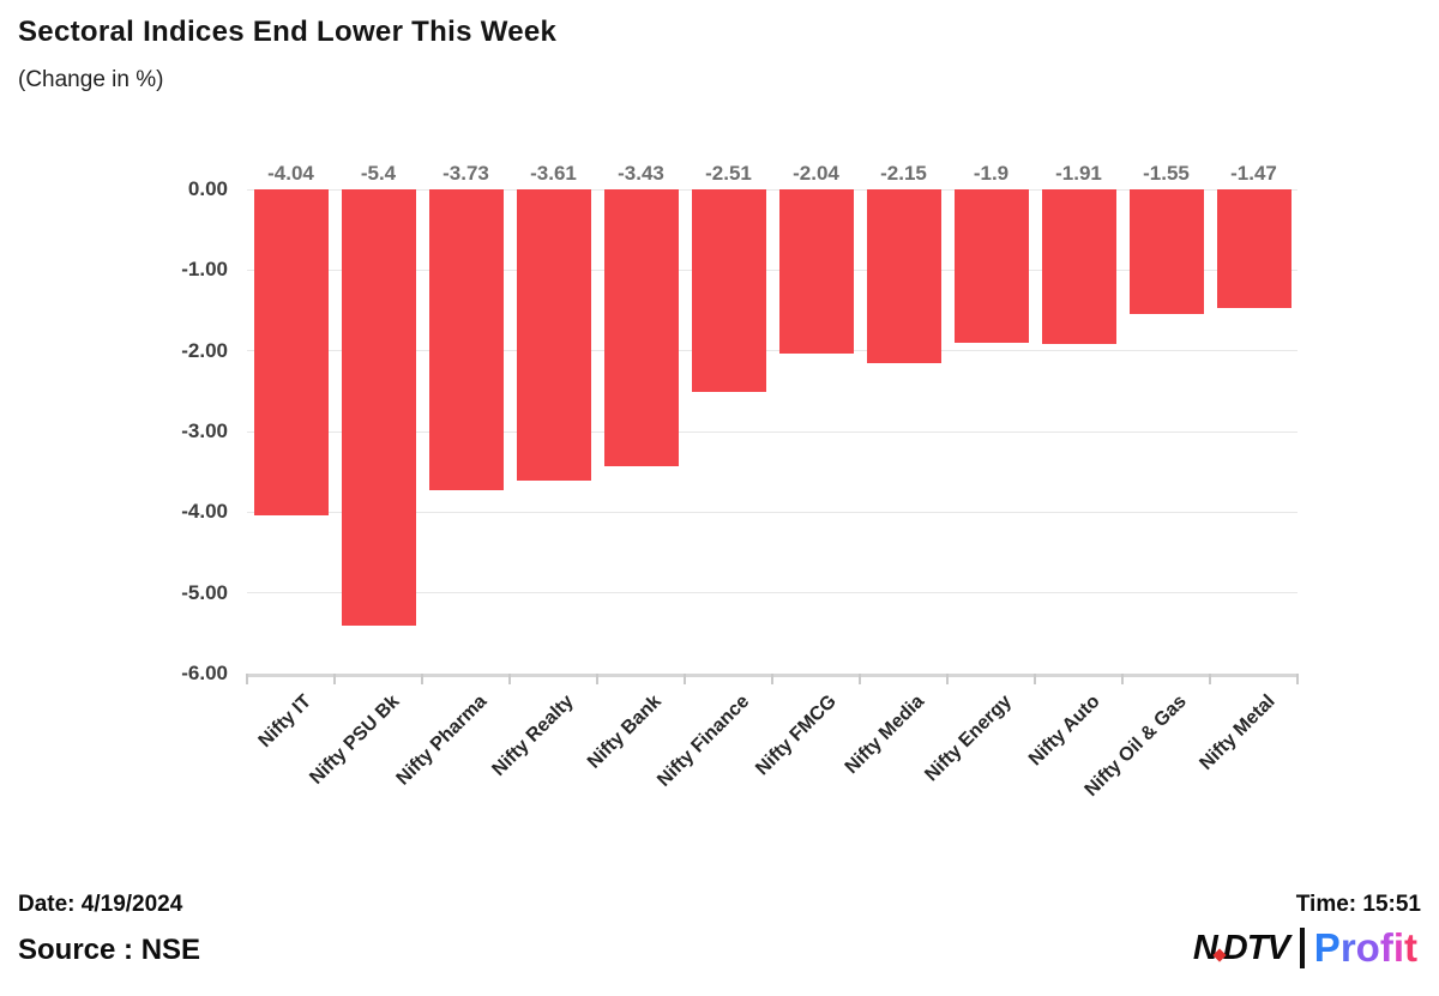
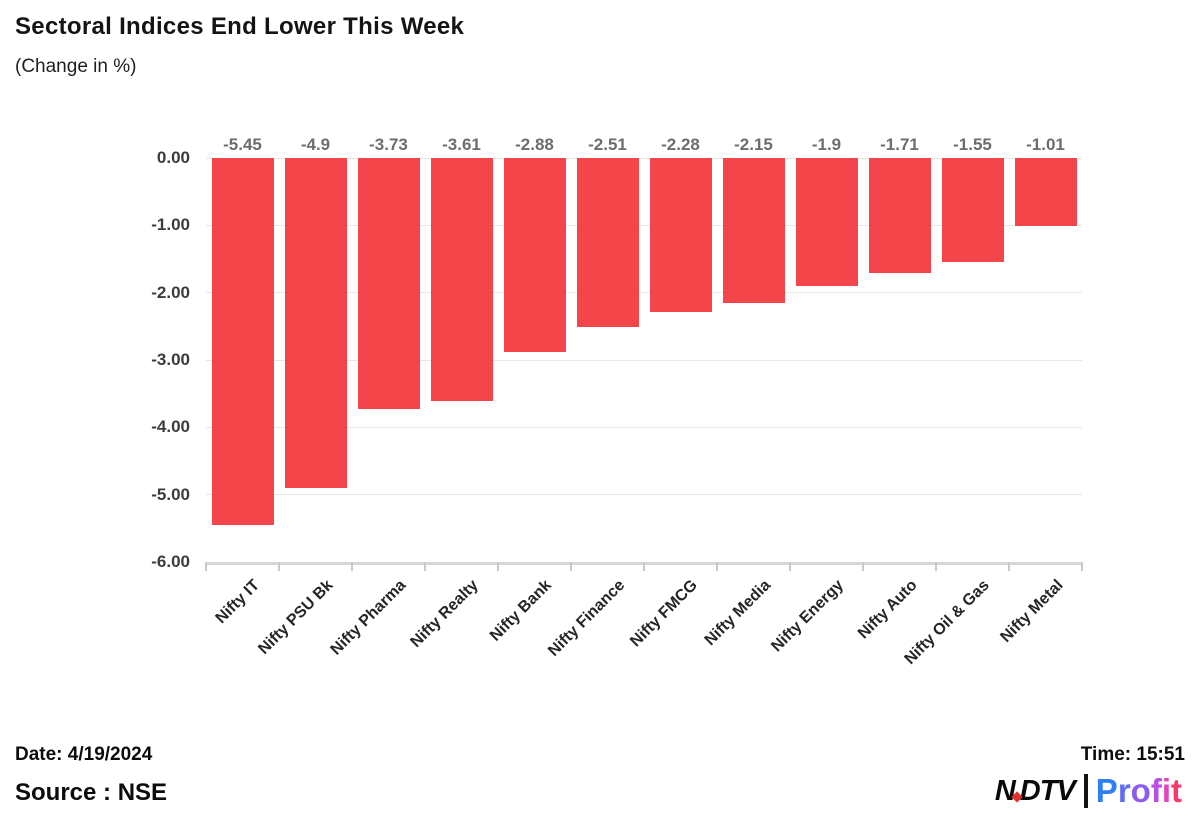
Nifty IT: -4.04 -> -5.45
Nifty PSU Bk: -5.4 -> -4.9
Nifty Bank: -3.43 -> -2.88
Nifty FMCG: -2.04 -> -2.28
Nifty Auto: -1.91 -> -1.71
Nifty Metal: -1.47 -> -1.01
